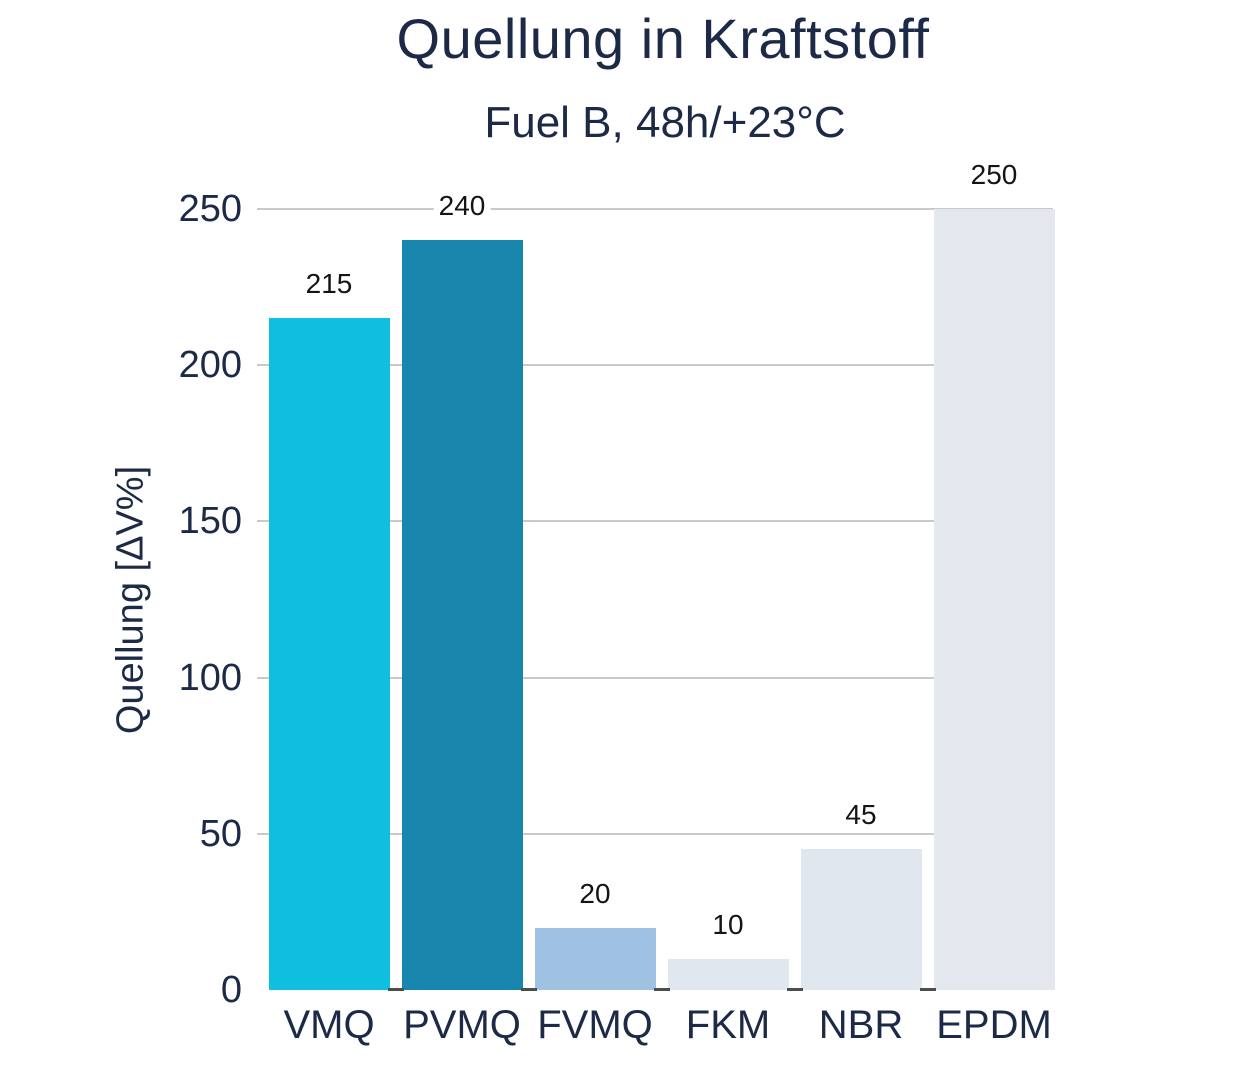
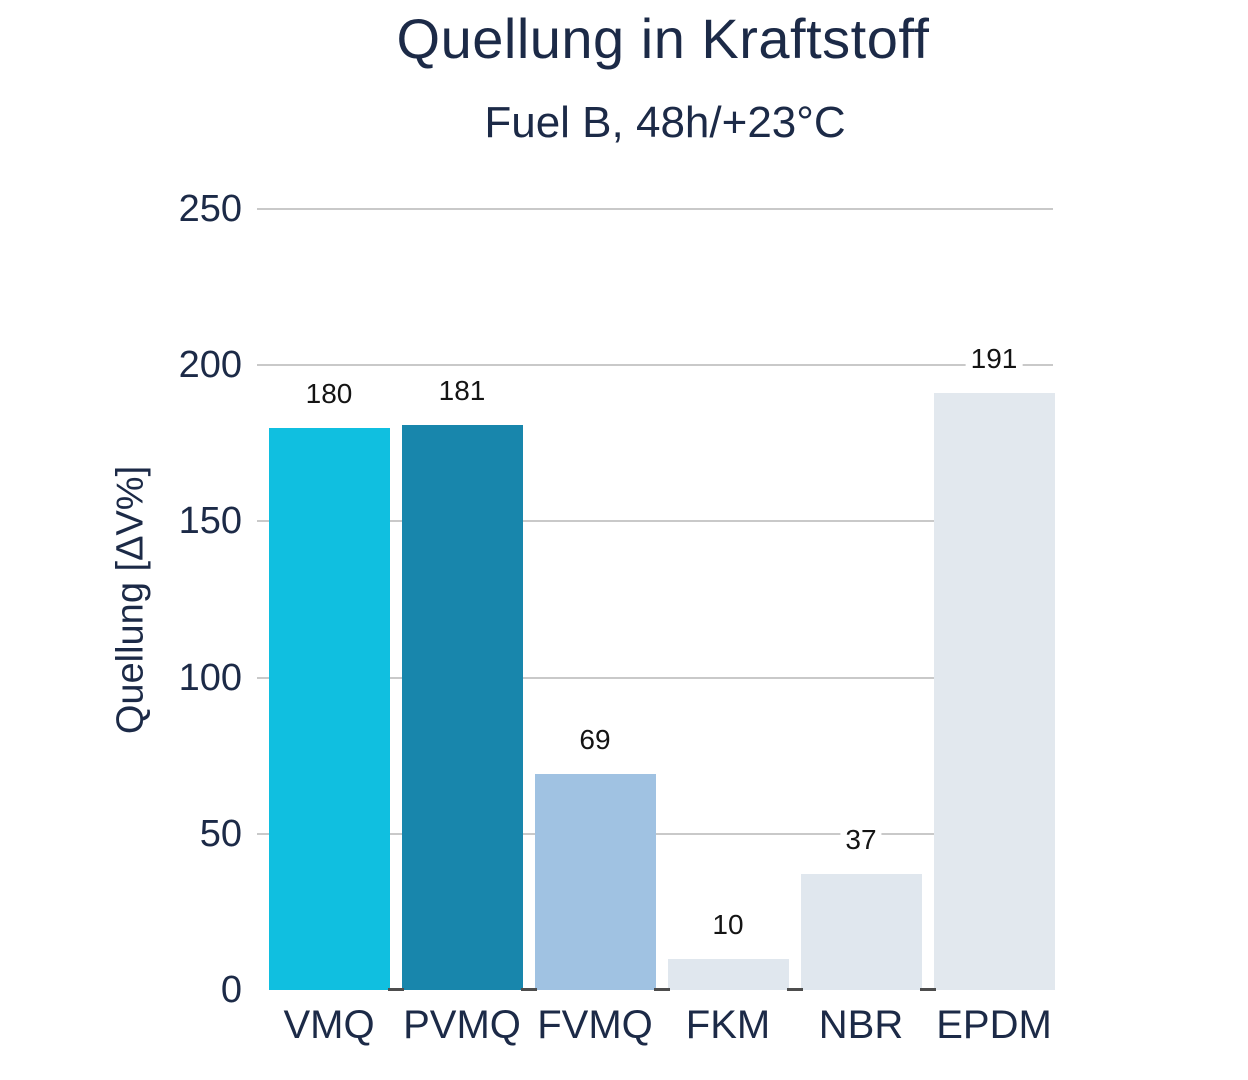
VMQ: 215 -> 180
PVMQ: 240 -> 181
FVMQ: 20 -> 69
NBR: 45 -> 37
EPDM: 250 -> 191
